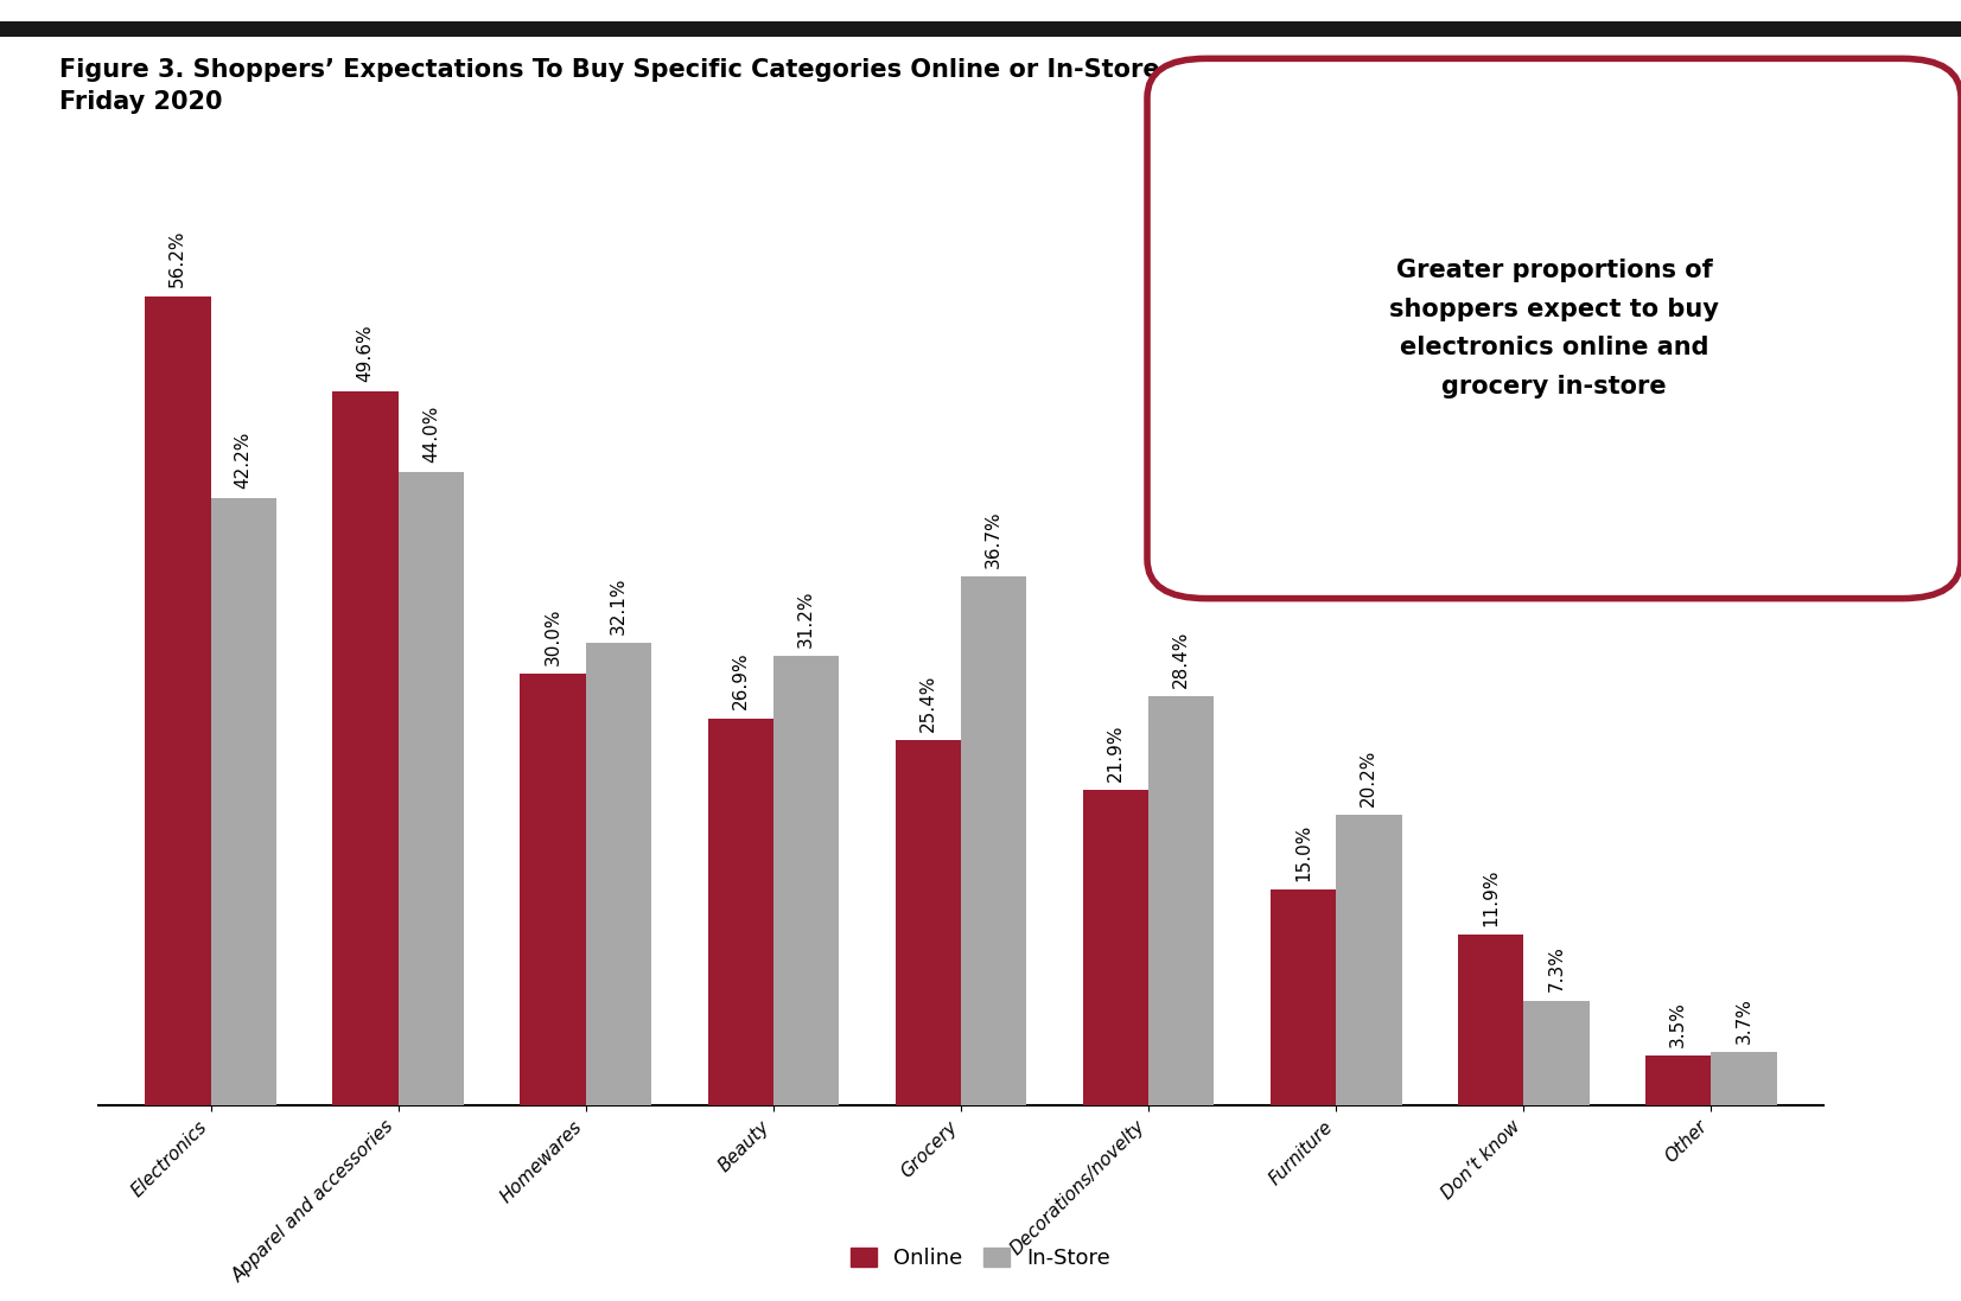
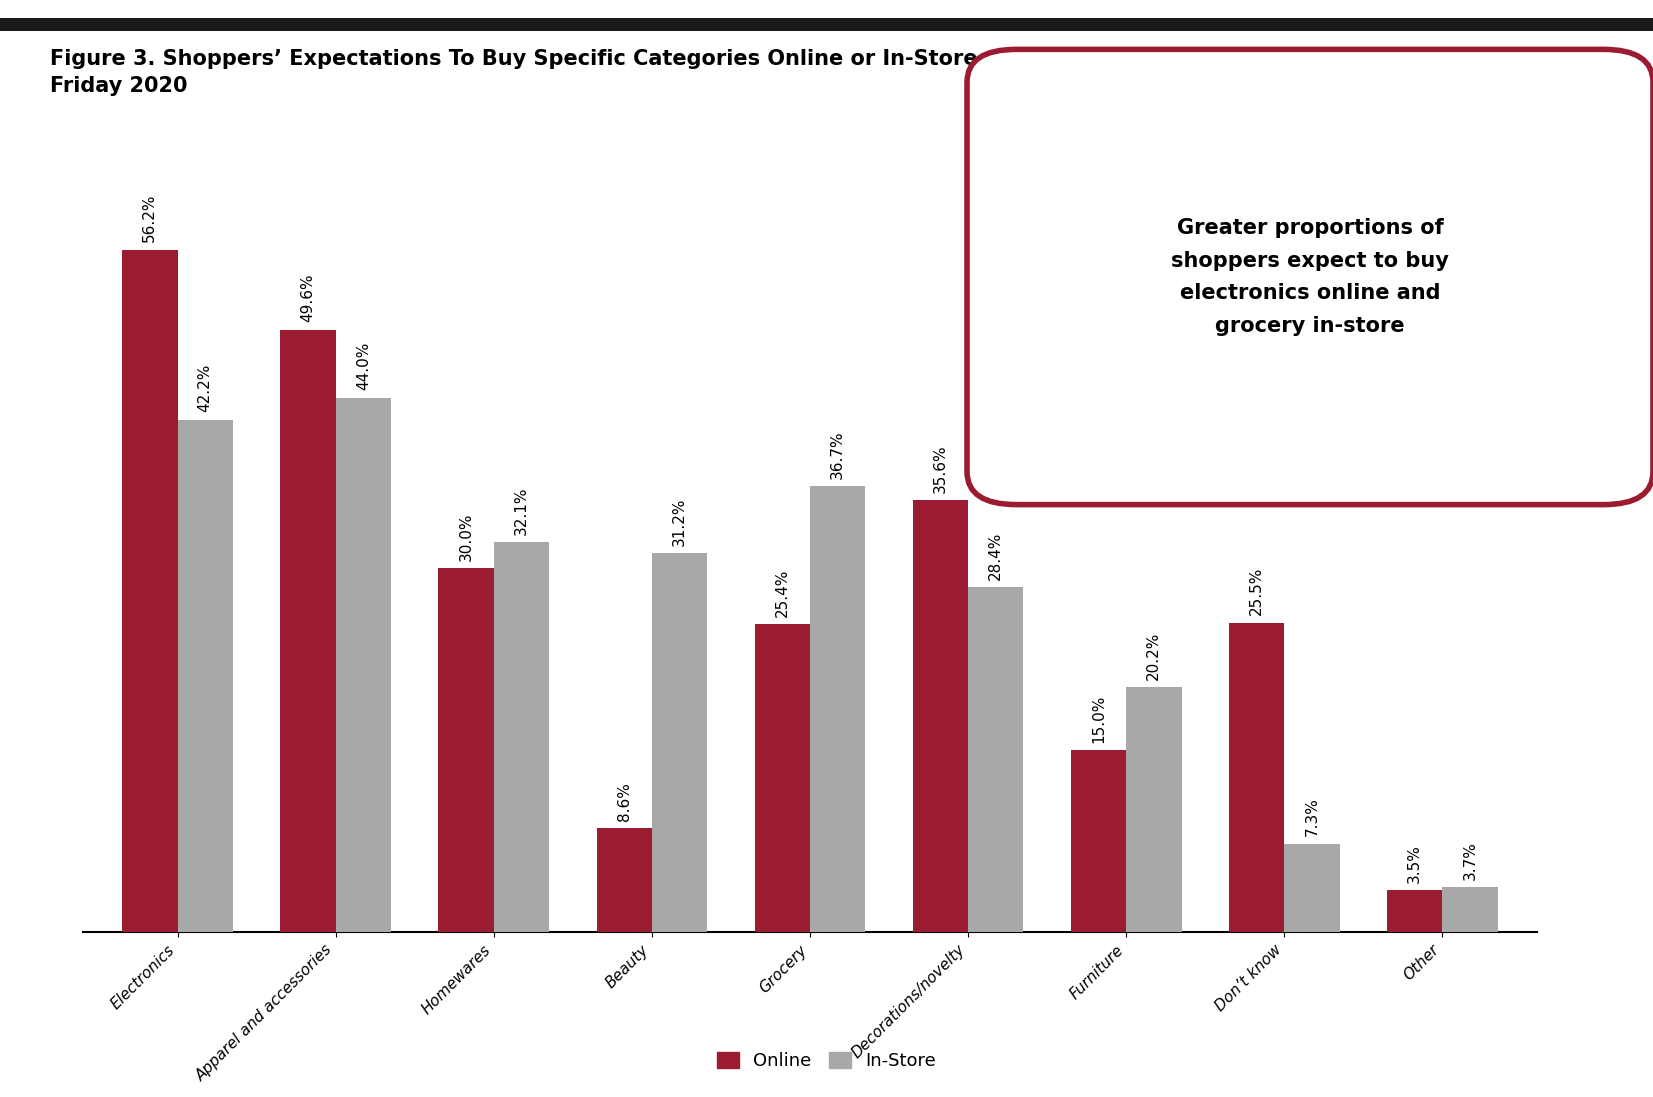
Online/Beauty: 26.9% -> 8.6%
Online/Decorations/novelty: 21.9% -> 35.6%
Online/Don’t know: 11.9% -> 25.5%
